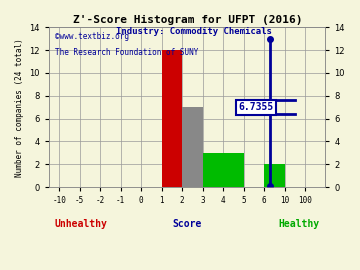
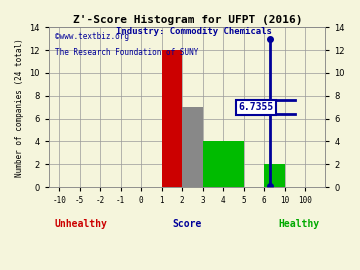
4: 3 -> 4
